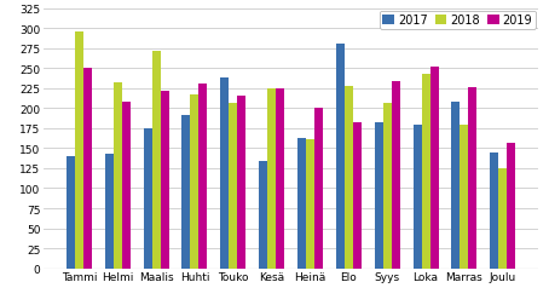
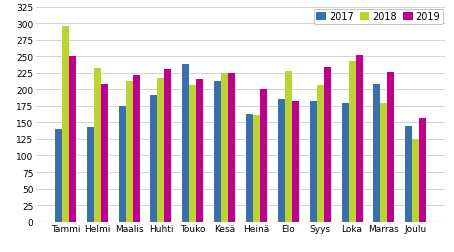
2018/Maalis: 272 -> 213
2017/Kesä: 134 -> 213
2017/Elo: 280 -> 185
